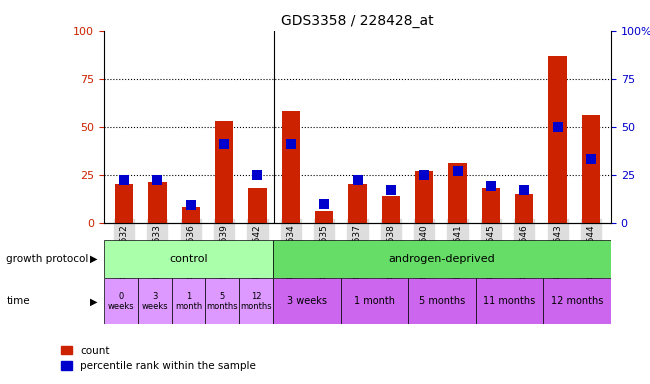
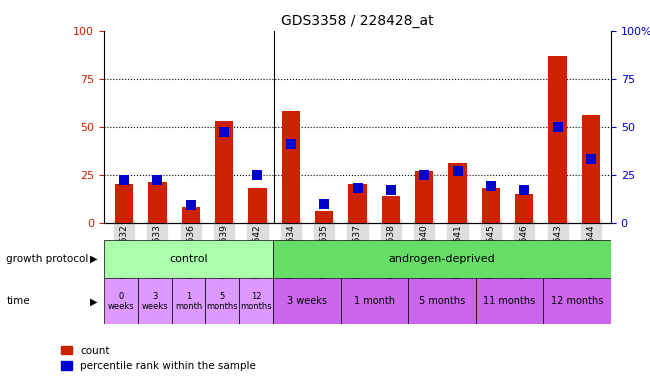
percentile rank within the sample/GSM215639: 41 -> 47
percentile rank within the sample/GSM215637: 22 -> 18
